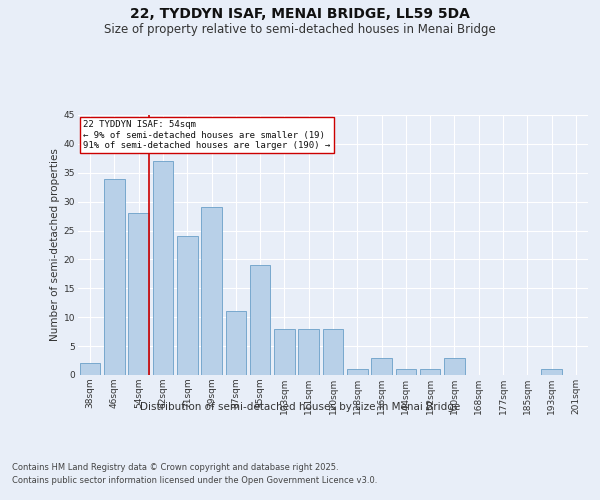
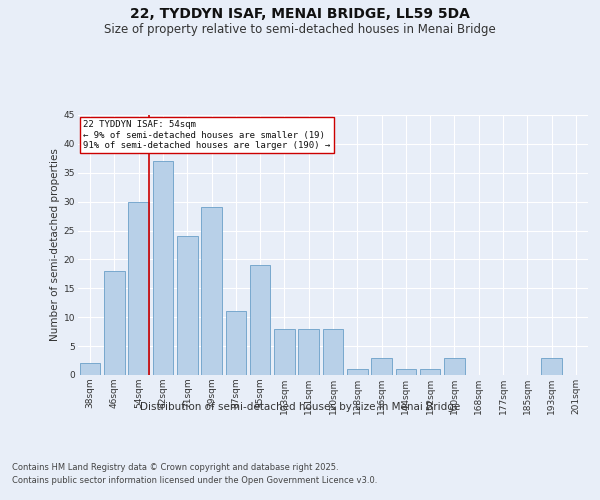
46sqm: 34 -> 18
54sqm: 28 -> 30
193sqm: 1 -> 3
